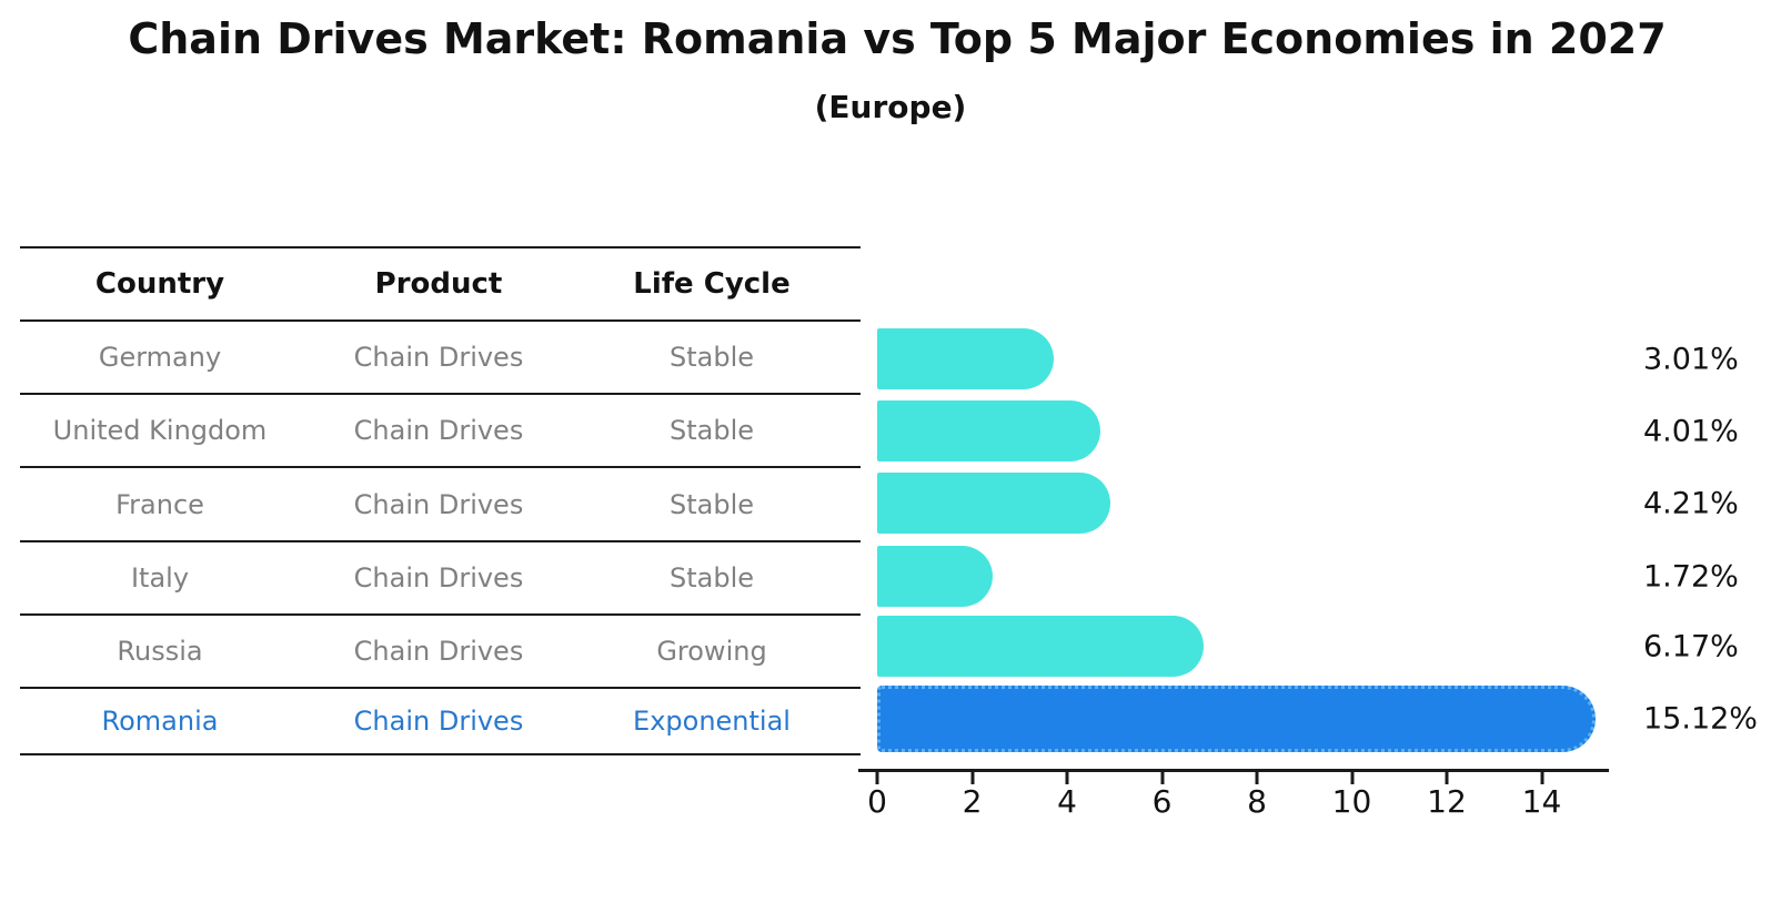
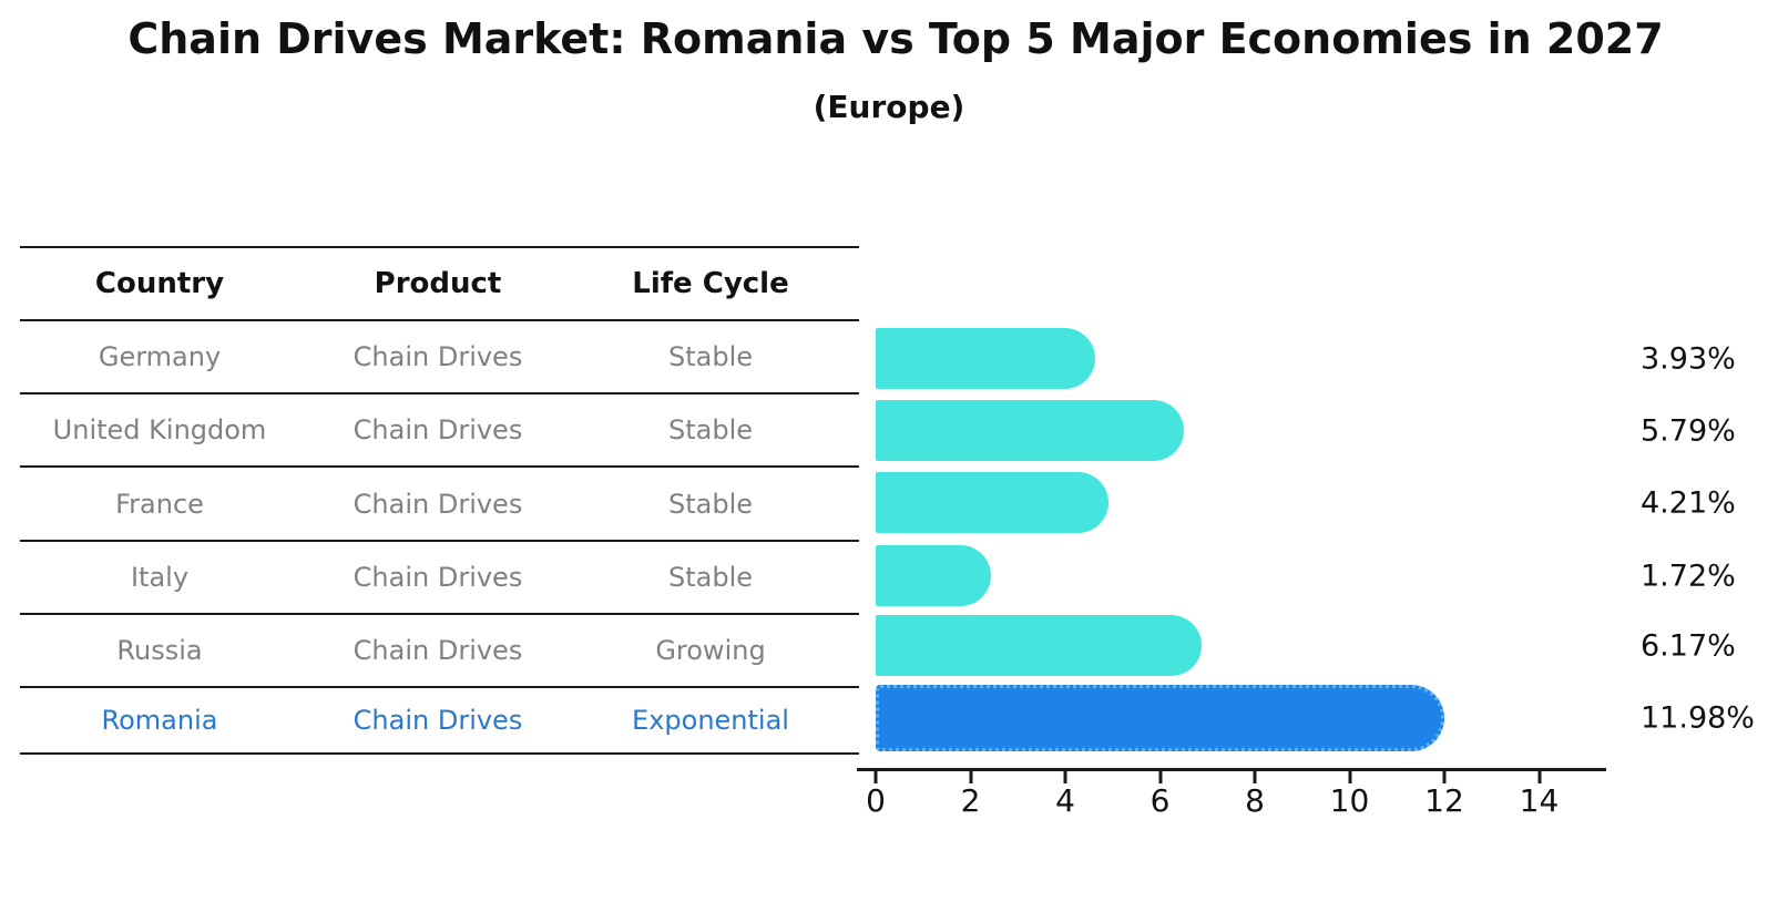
Germany: 3.01% -> 3.93%
United Kingdom: 4.01% -> 5.79%
Romania: 15.12% -> 11.98%
